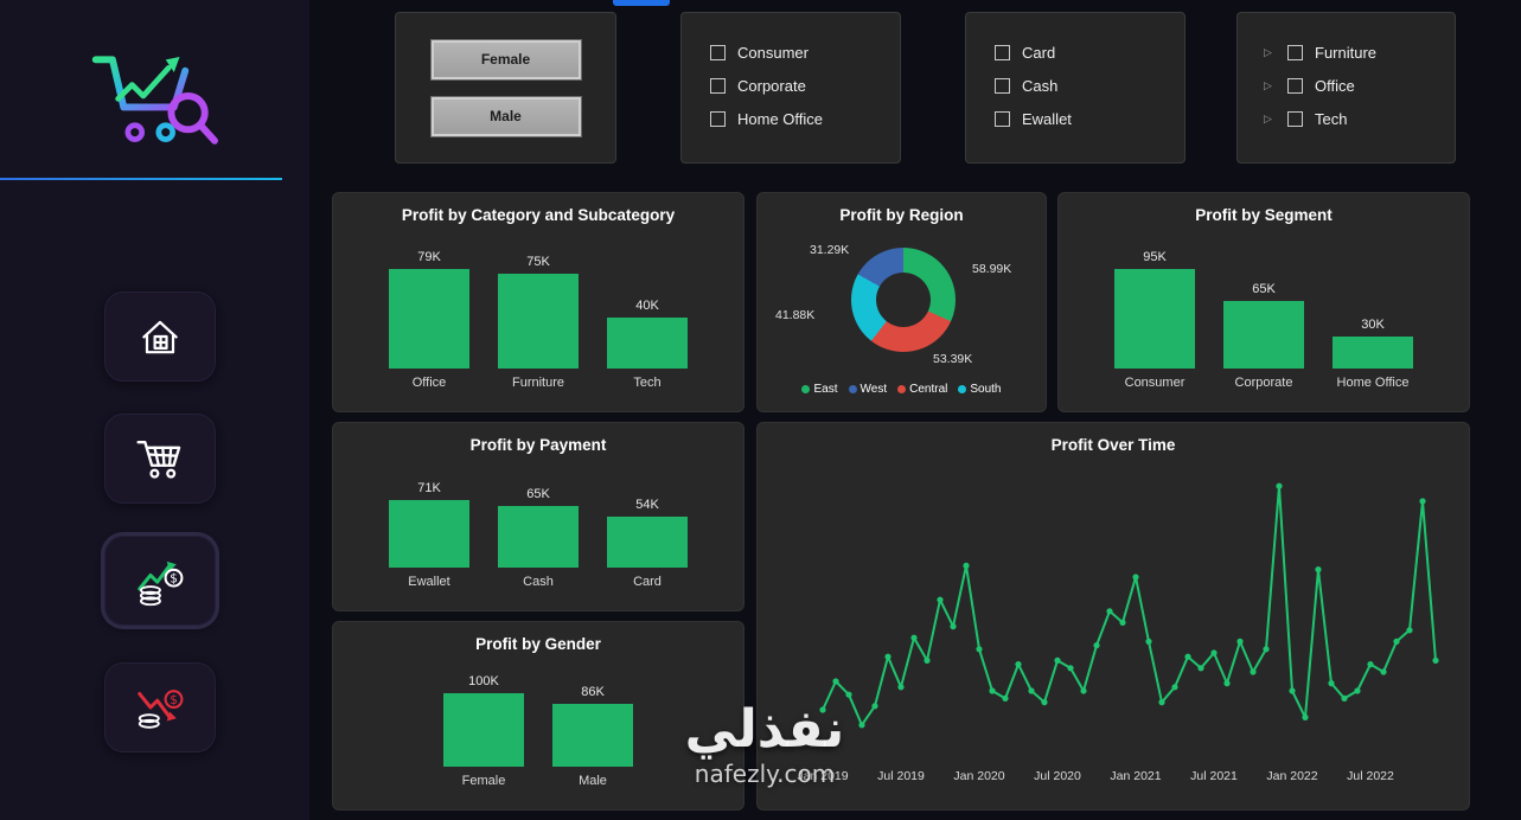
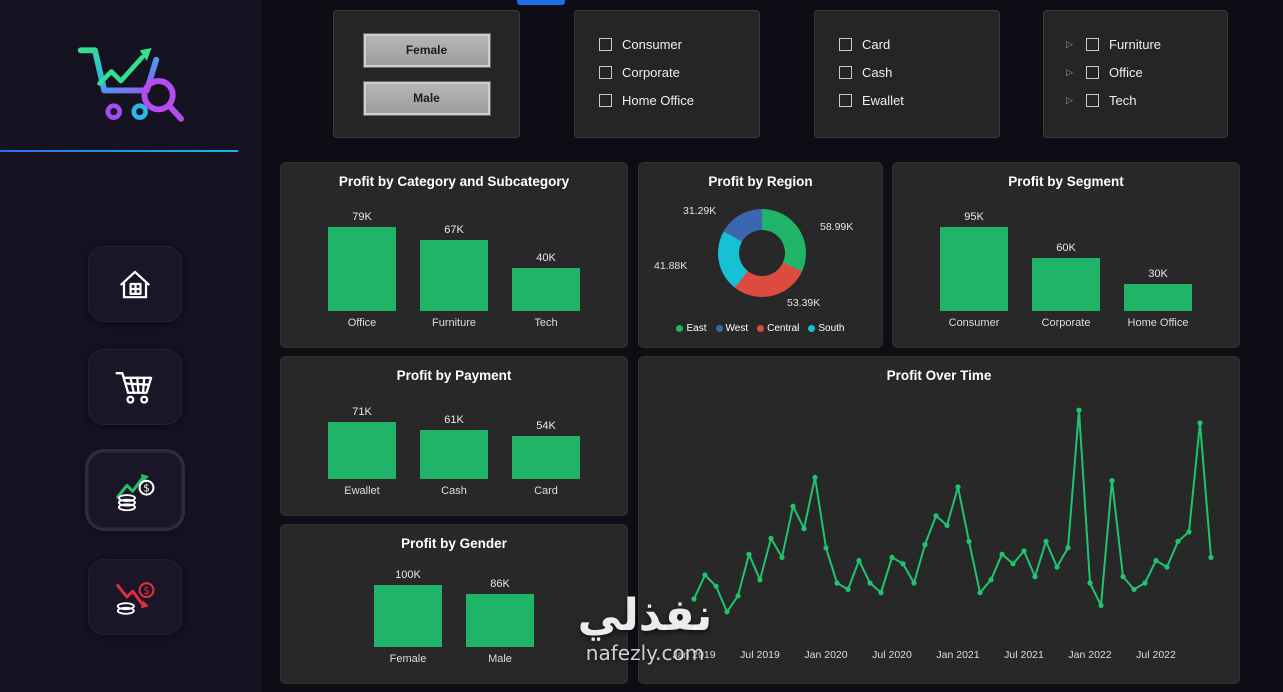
Profit by Category and Subcategory/Furniture: 75K -> 67K
Profit by Segment/Corporate: 65K -> 60K
Profit by Payment/Cash: 65K -> 61K
